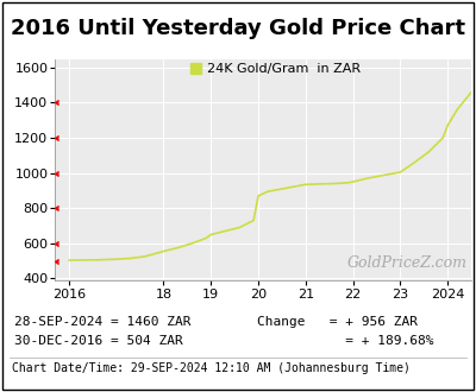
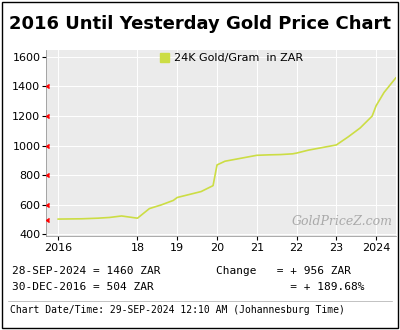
18: 560 -> 510
